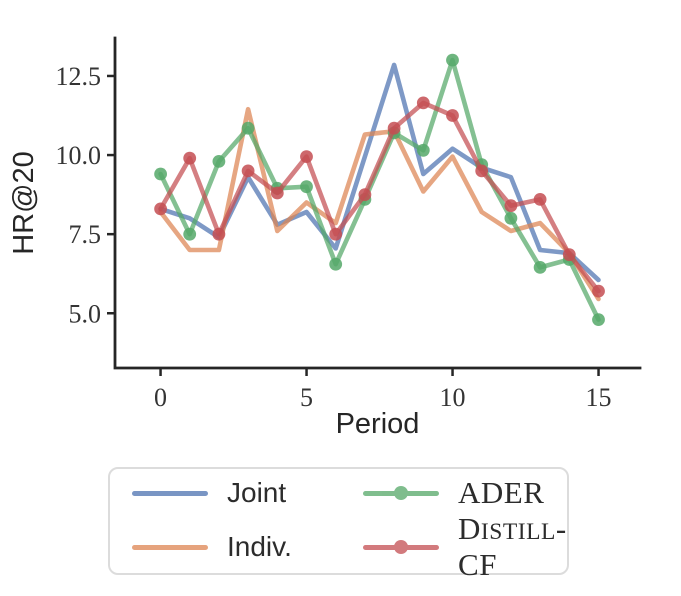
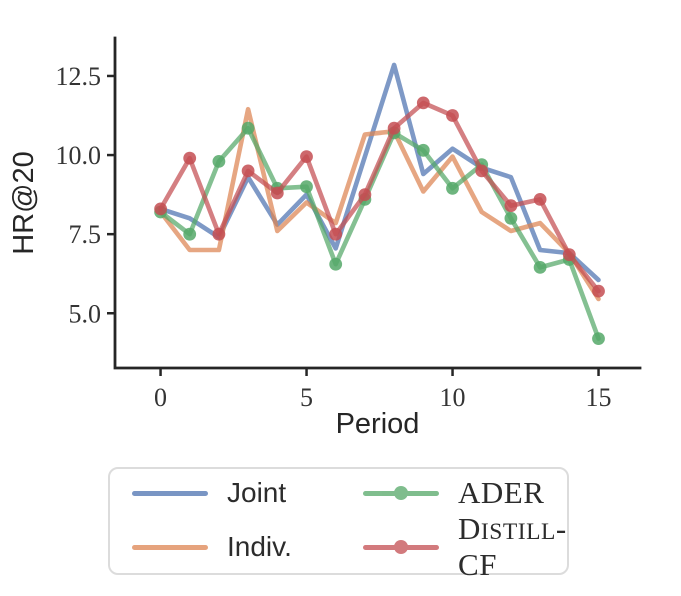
ADER/0: 9.4 -> 8.2
Joint/5: 8.2 -> 8.8
ADER/10: 13.0 -> 8.9
ADER/15: 4.8 -> 4.2
